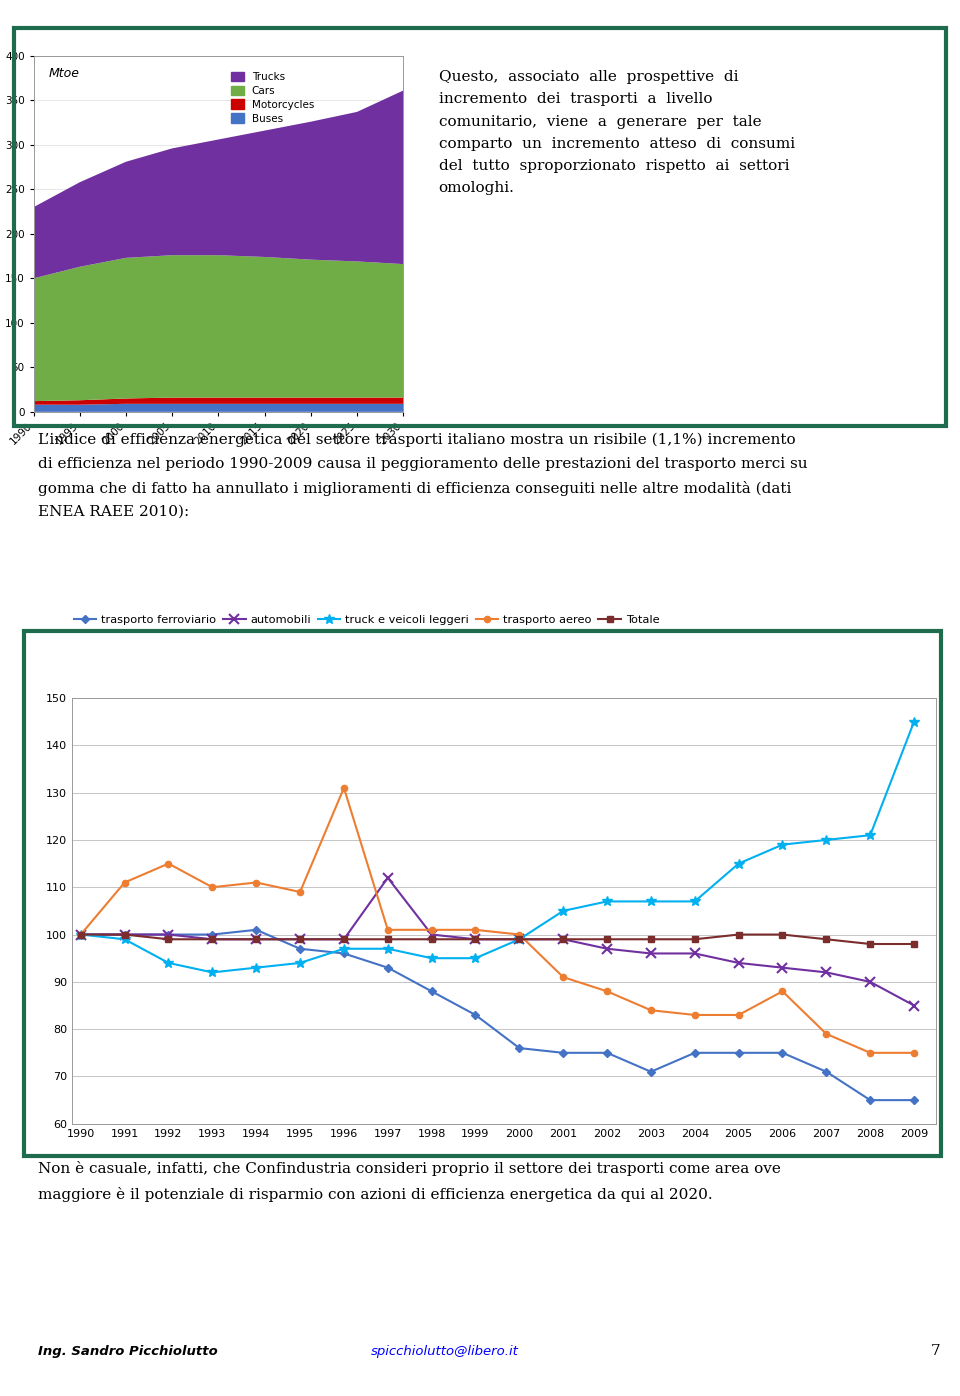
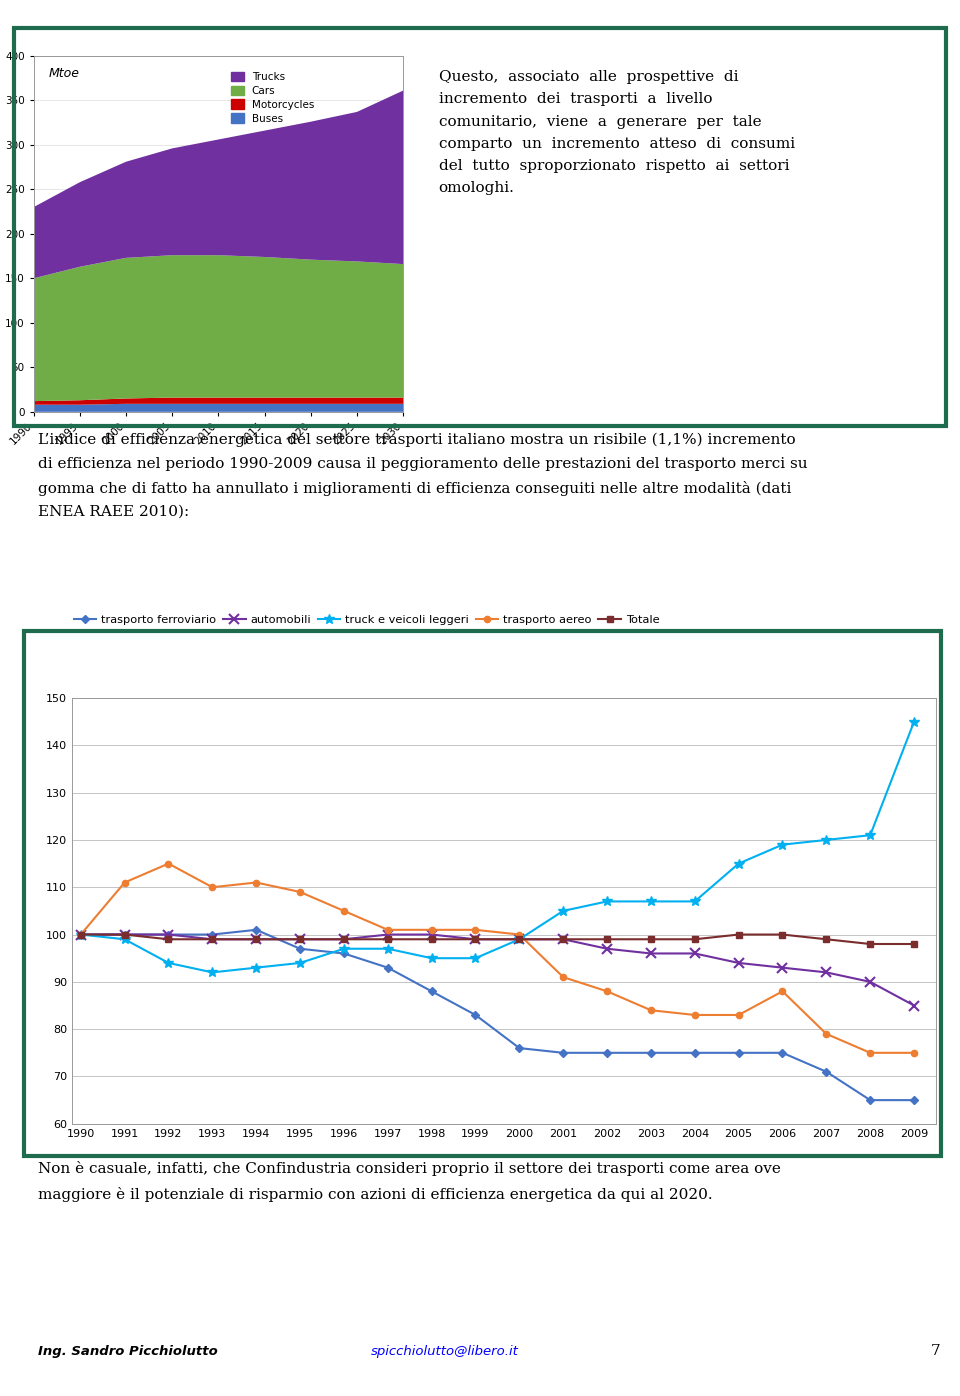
trasporto aereo/1996: 131 -> 105
automobili/1997: 112 -> 100
trasporto ferroviario/2003: 71 -> 75
